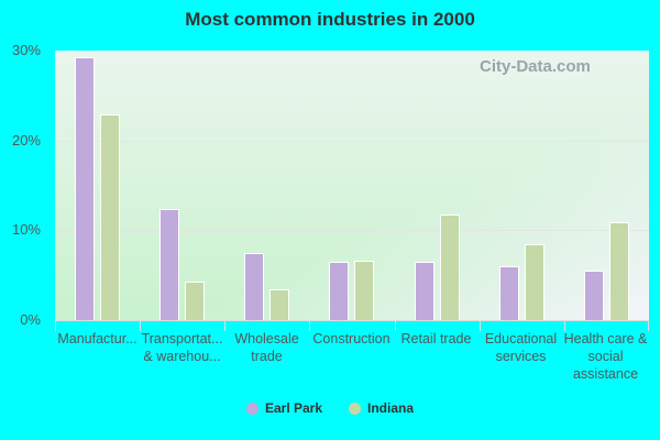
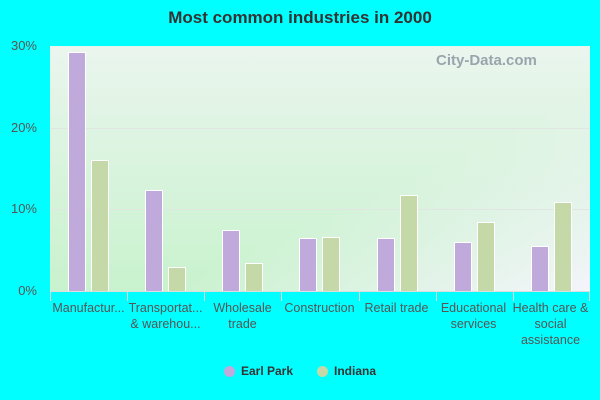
Indiana/Manufactur...: 23% -> 16%
Indiana/Transportat... & warehou...: 4% -> 3%
